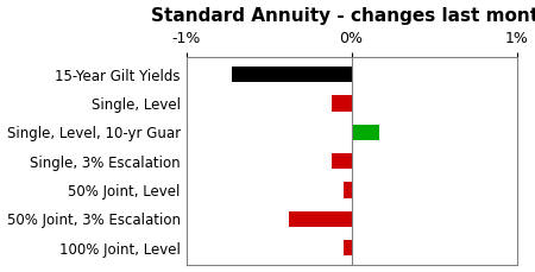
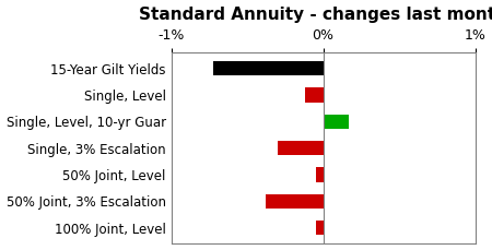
Single, 3% Escalation: -0.12% -> -0.30%
